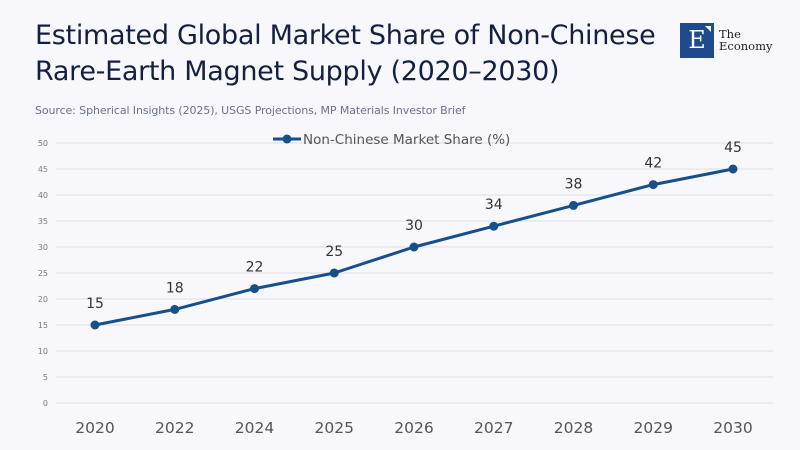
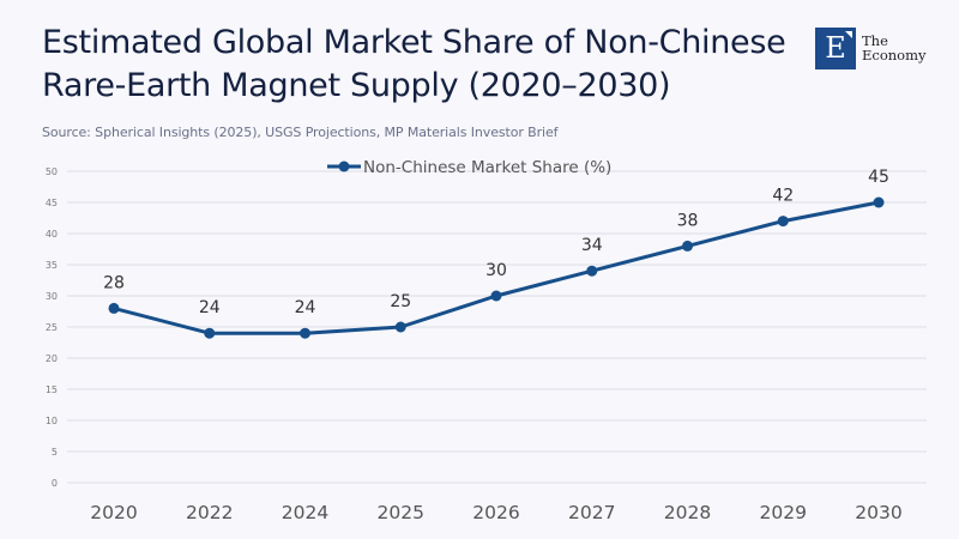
2020: 15 -> 28
2022: 18 -> 24
2024: 22 -> 24
